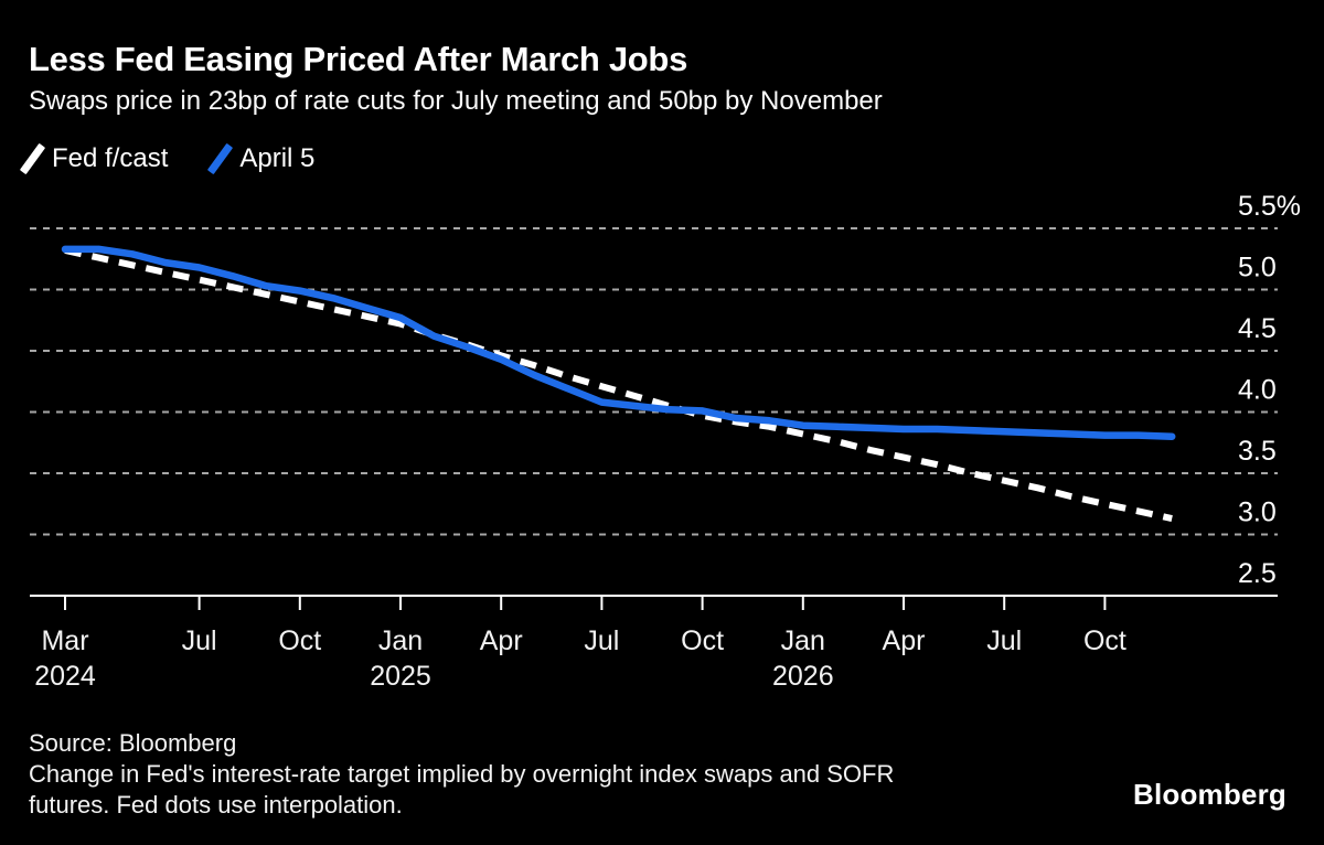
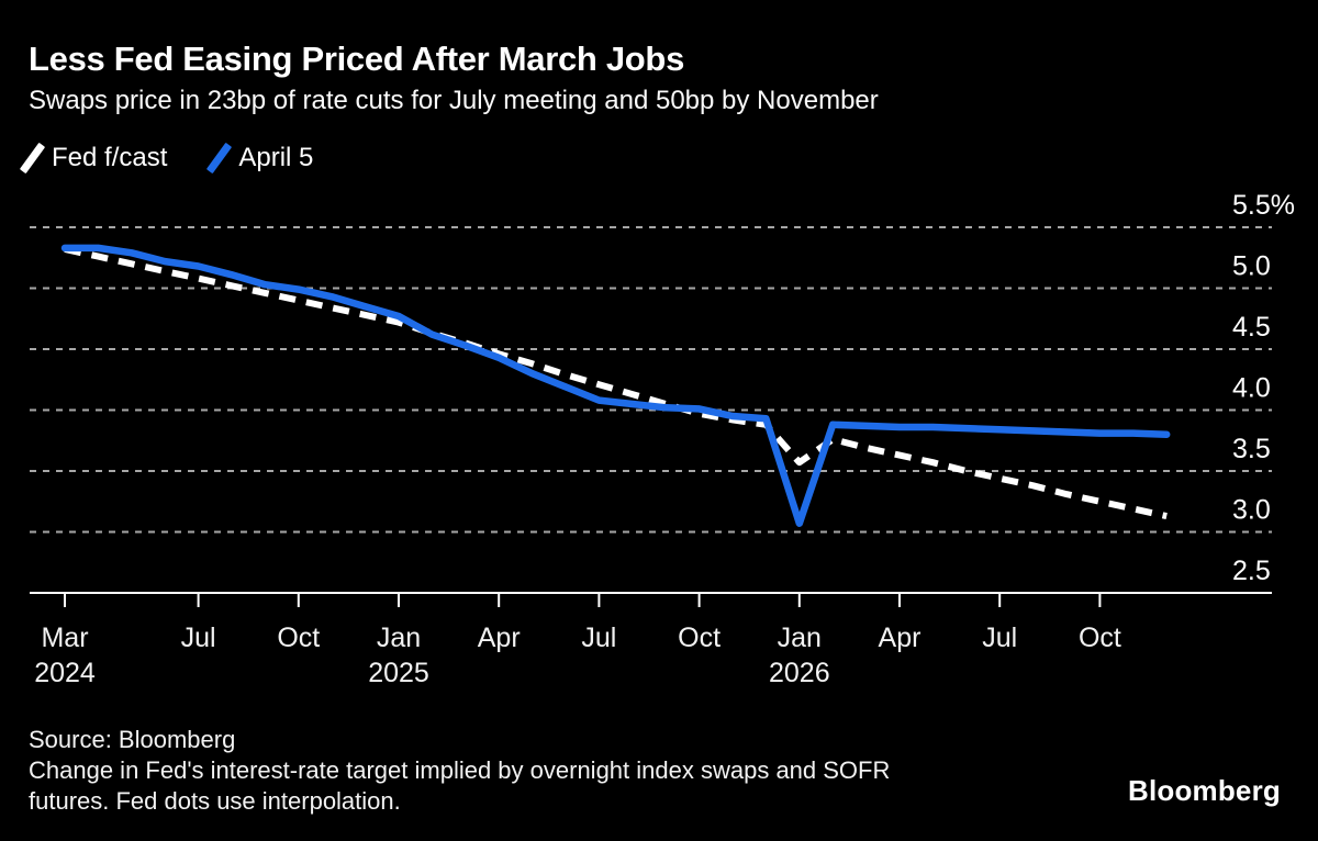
Fed f/cast/Jan 2026: 3.82% -> 3.57%
April 5/Jan 2026: 3.89% -> 3.07%
